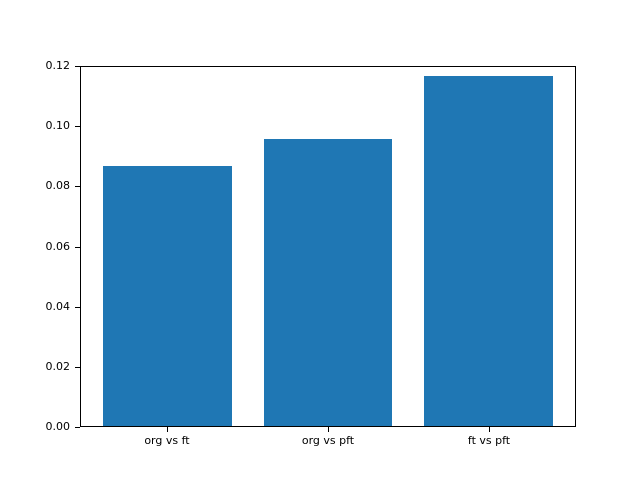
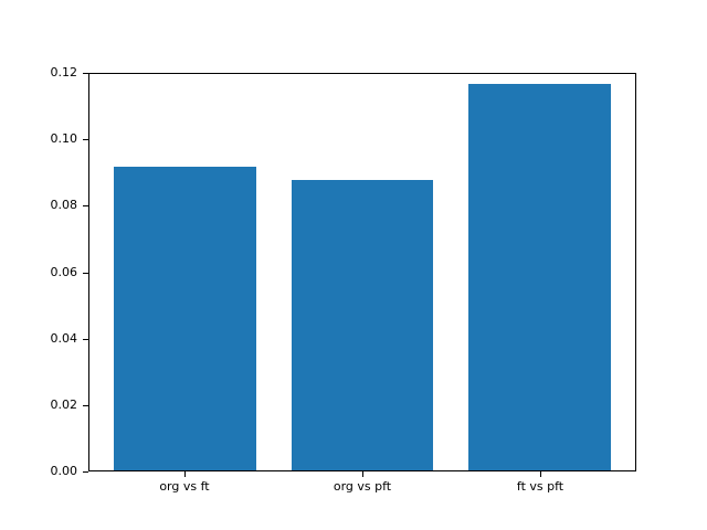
org vs ft: 0.087 -> 0.092
org vs pft: 0.096 -> 0.088
